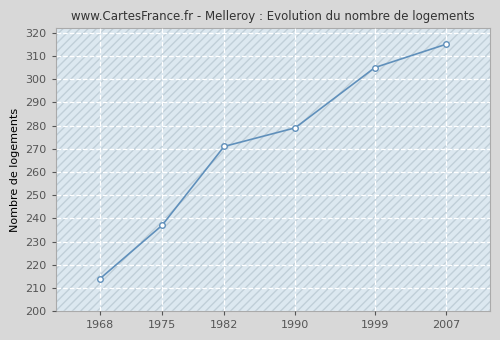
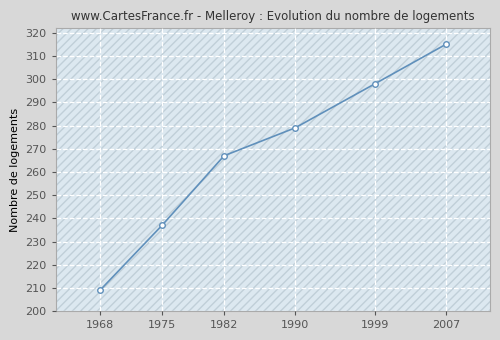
1968: 214 -> 209
1982: 271 -> 267
1999: 305 -> 298
